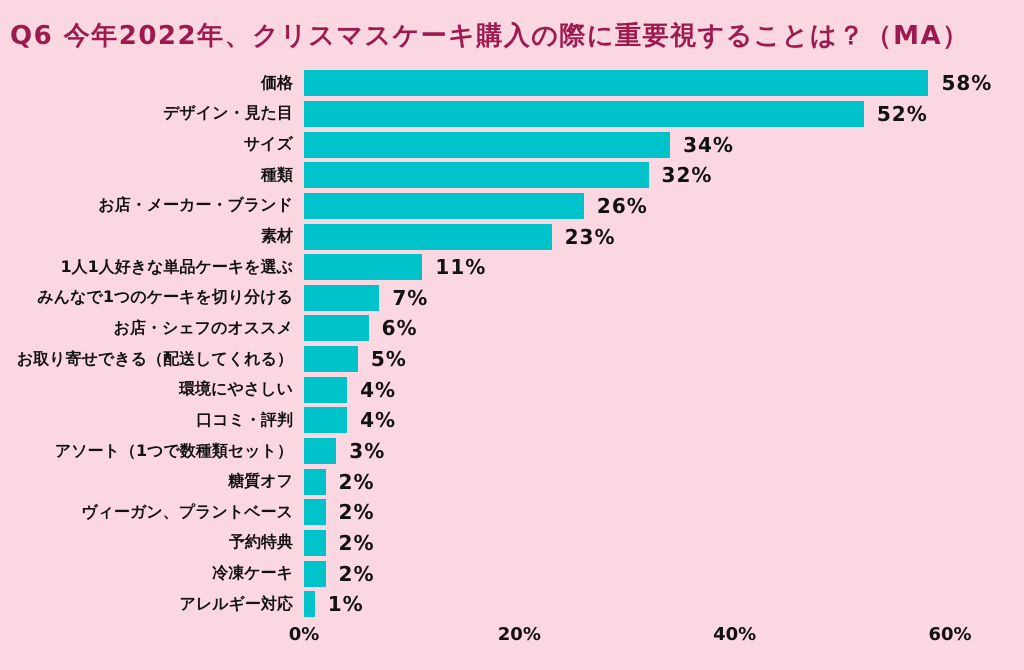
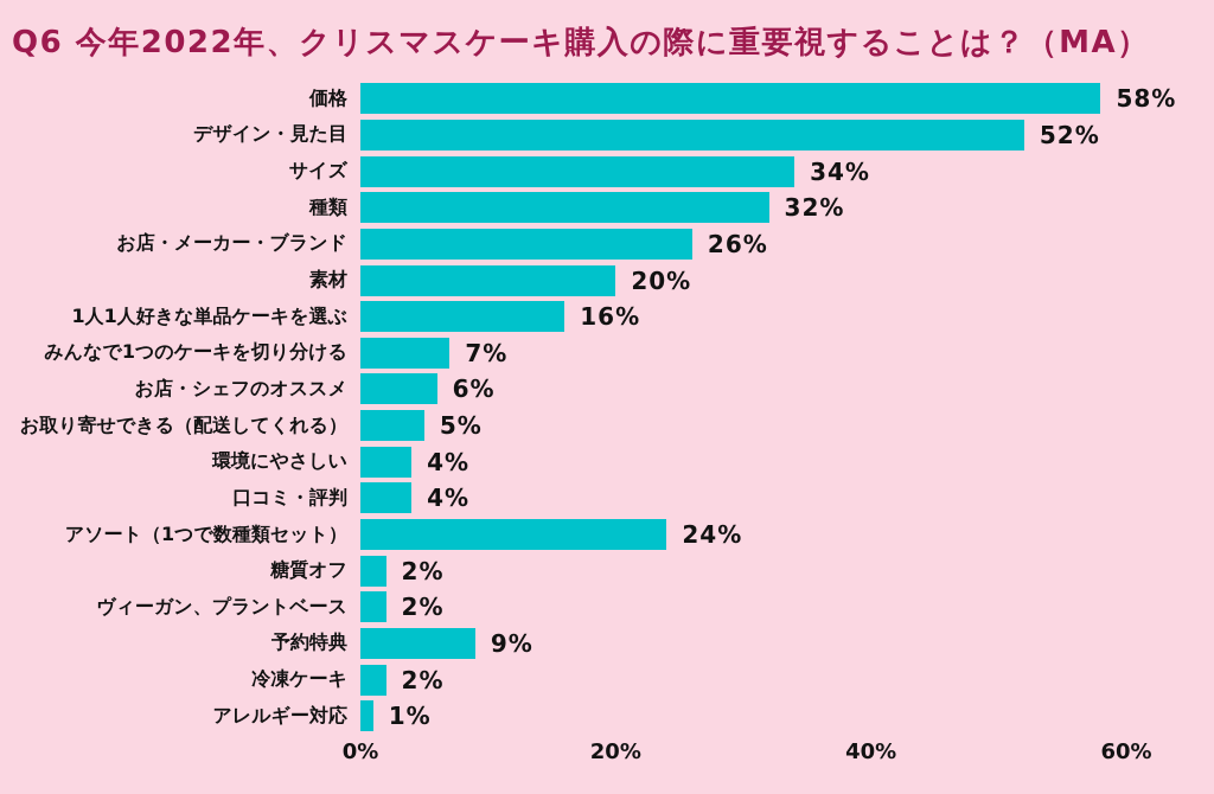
素材: 23% -> 20%
1人1人好きな単品ケーキを選ぶ: 11% -> 16%
アソート（1つで数種類セット）: 3% -> 24%
予約特典: 2% -> 9%
